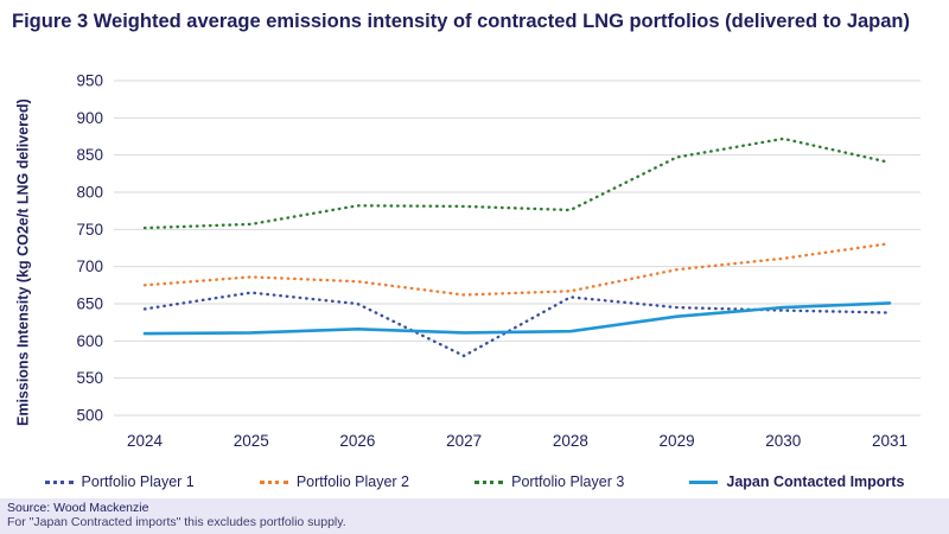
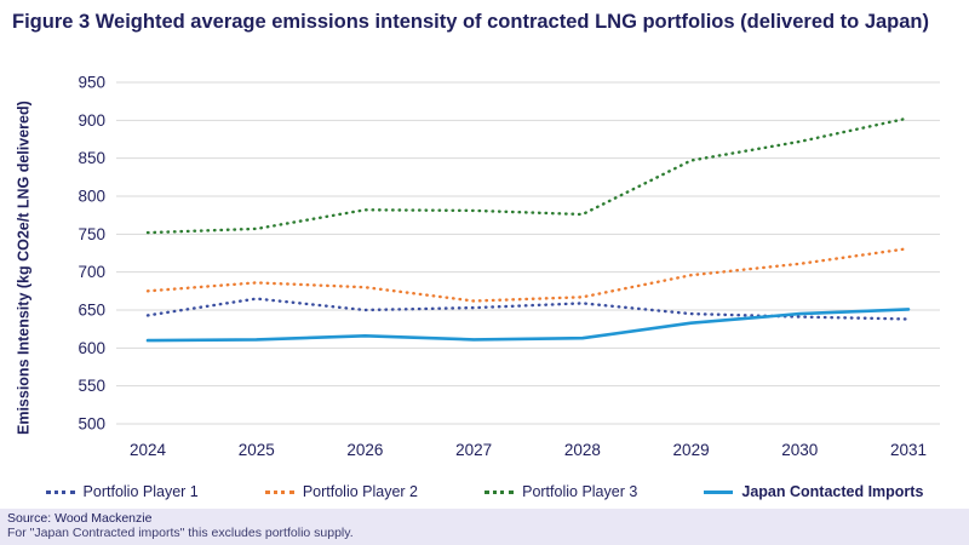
Portfolio Player 1/2027: 580 -> 650
Portfolio Player 3/2031: 840 -> 900
